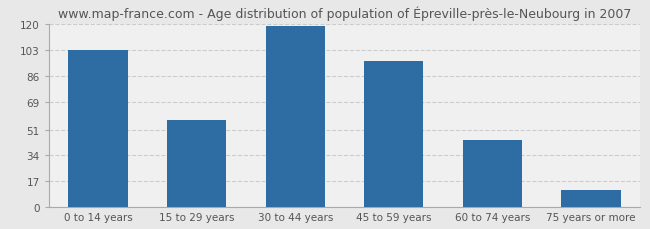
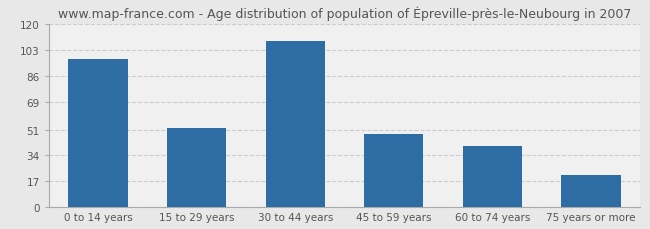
0 to 14 years: 103 -> 97
15 to 29 years: 57 -> 52
30 to 44 years: 119 -> 109
45 to 59 years: 96 -> 48
60 to 74 years: 44 -> 40
75 years or more: 11 -> 21
